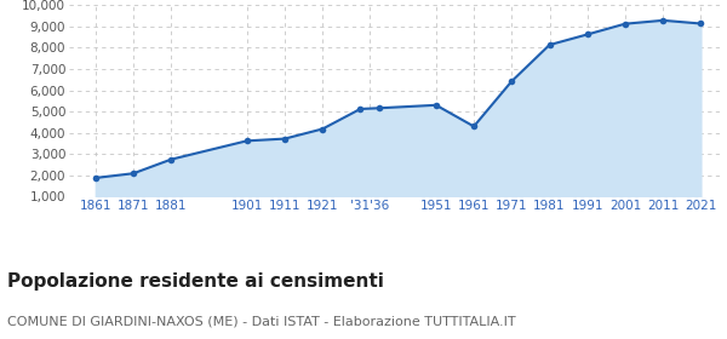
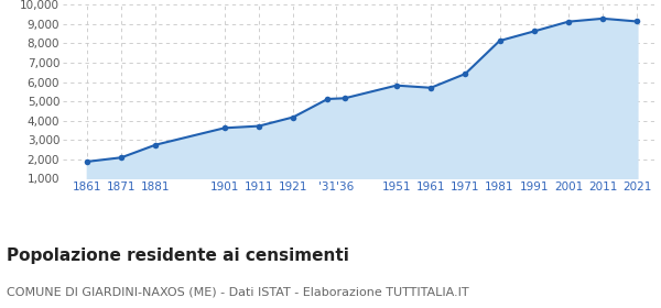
1951: 5,300 -> 5,800
1961: 4,300 -> 5,700
